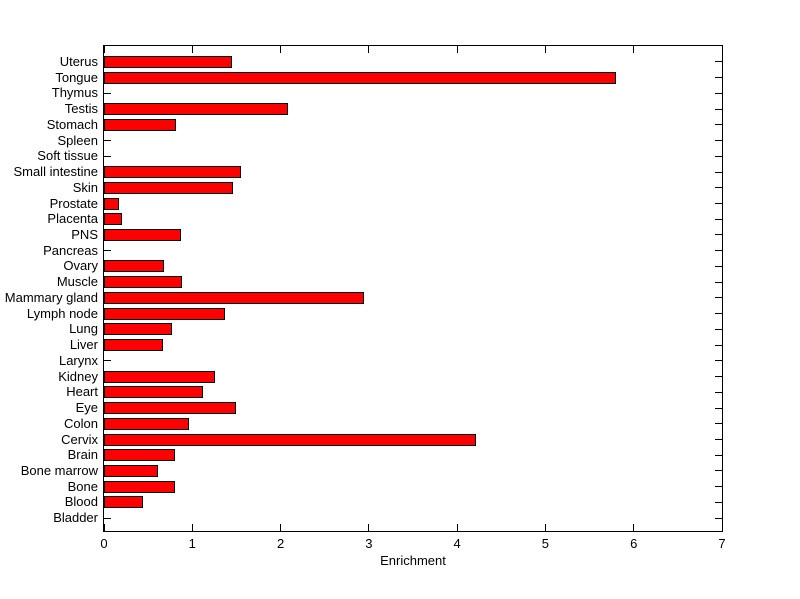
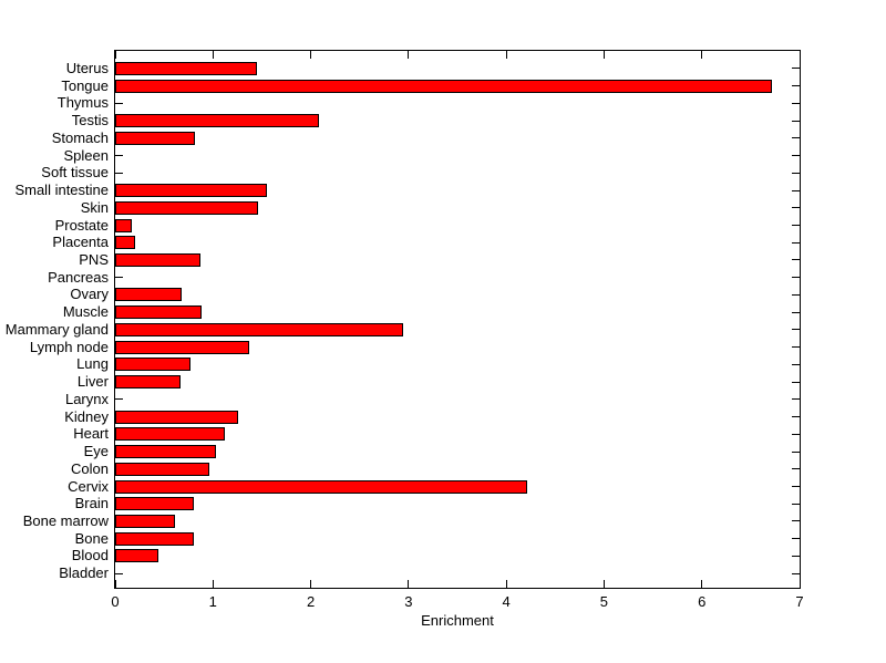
Tongue: 5.8 -> 6.7
Eye: 1.5 -> 1.0
